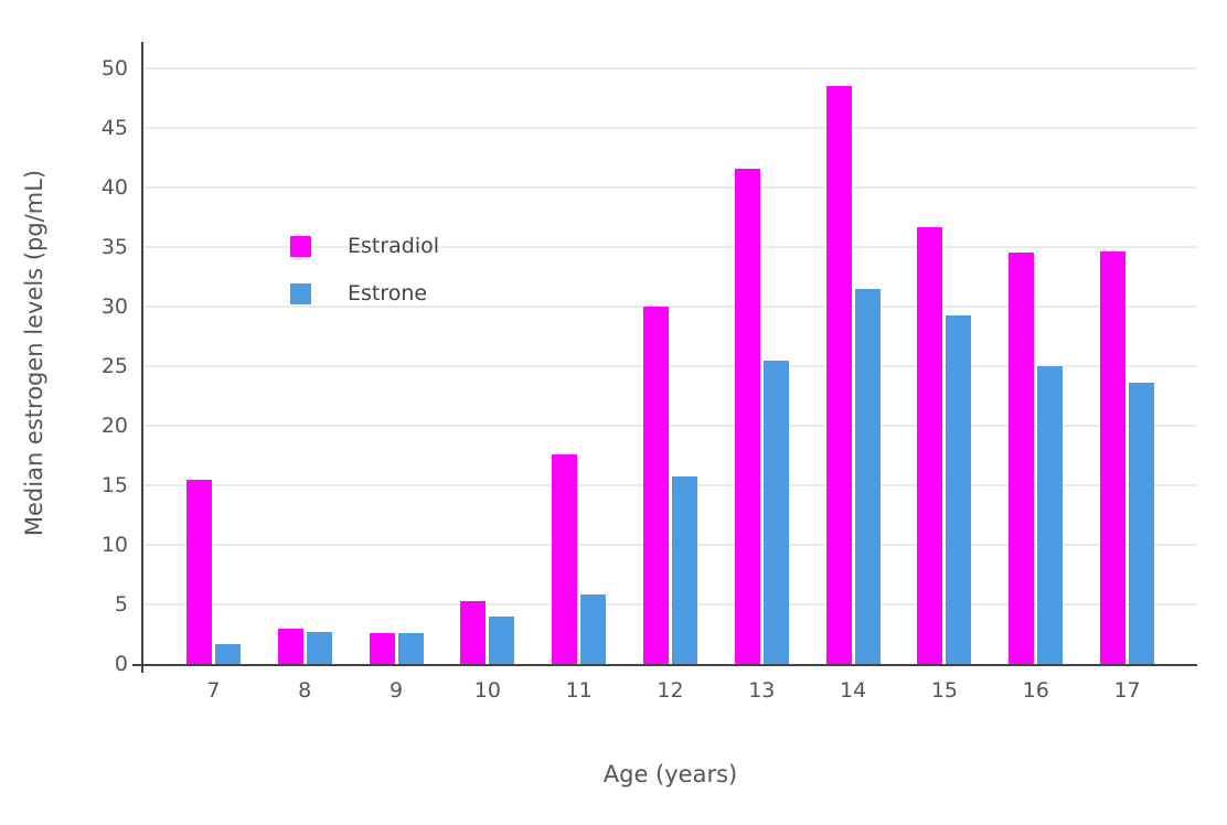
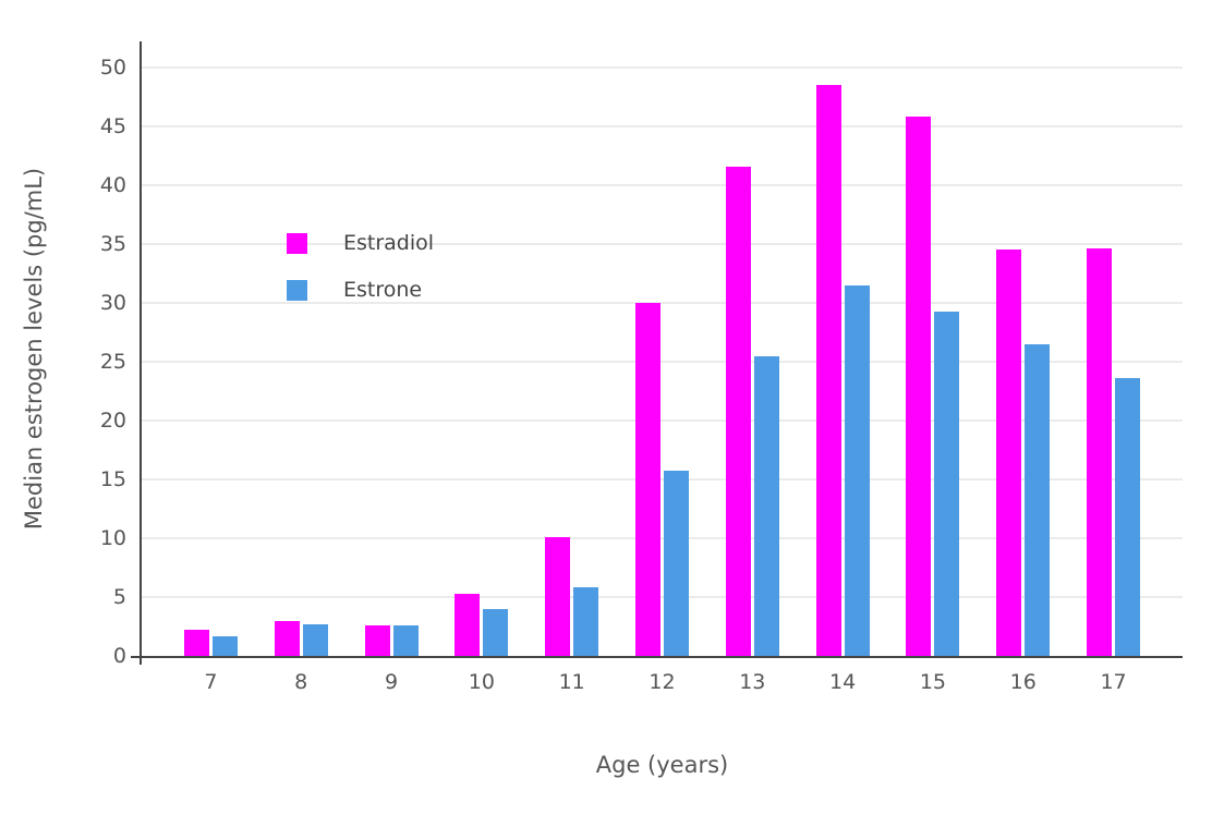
Estradiol/7: 15.5 -> 2.2
Estradiol/11: 17.6 -> 10.1
Estradiol/15: 36.7 -> 45.8
Estrone/16: 25.0 -> 26.5
